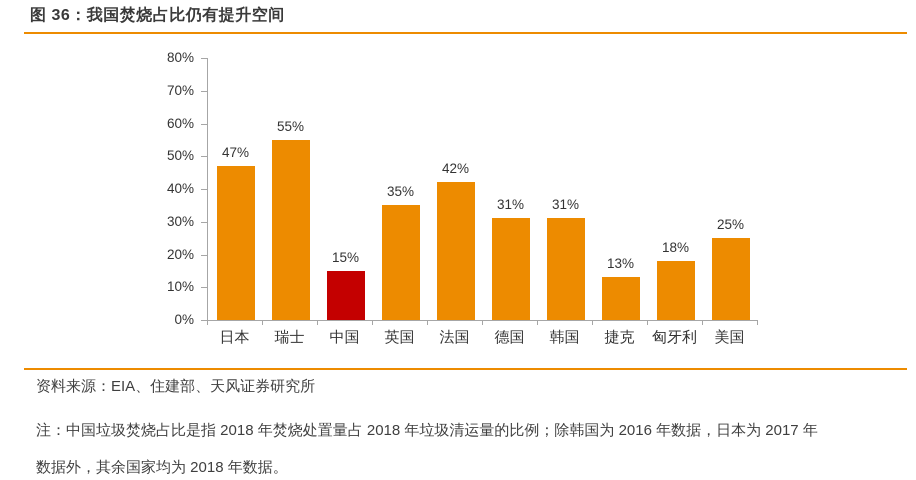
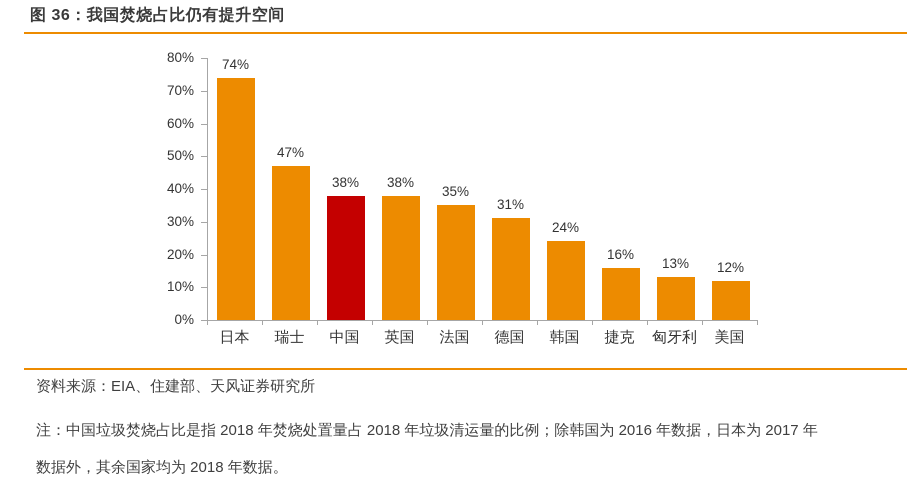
日本: 47% -> 74%
瑞士: 55% -> 47%
中国: 15% -> 38%
英国: 35% -> 38%
法国: 42% -> 35%
韩国: 31% -> 24%
捷克: 13% -> 16%
匈牙利: 18% -> 13%
美国: 25% -> 12%
